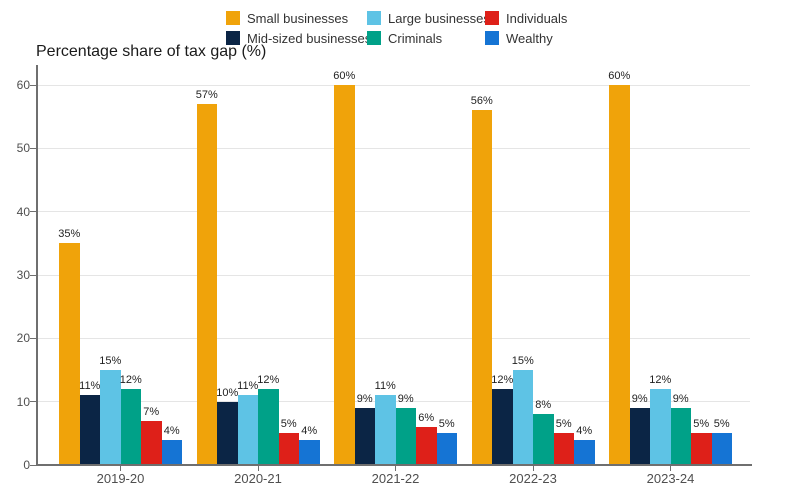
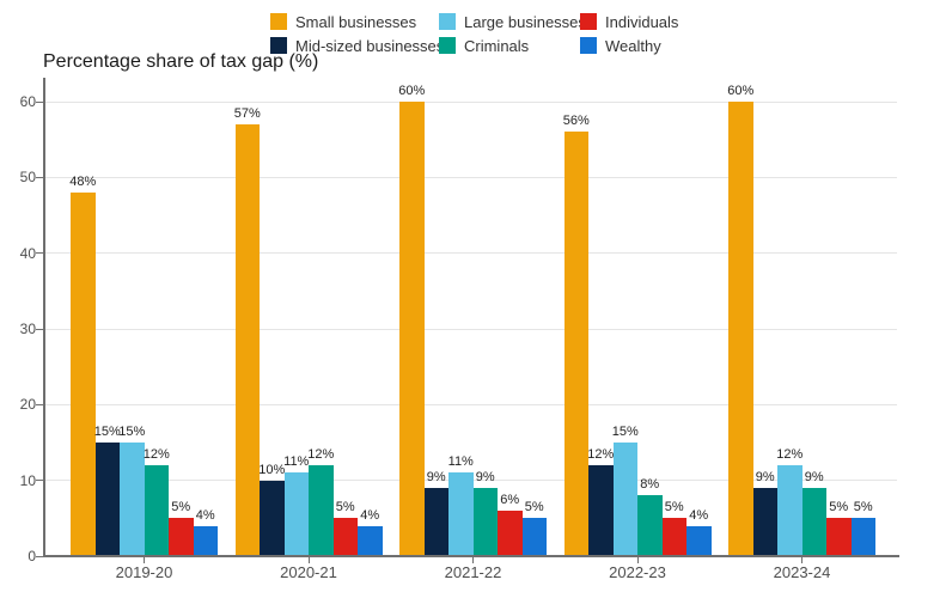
Small businesses/2019-20: 35% -> 48%
Mid-sized businesses/2019-20: 11% -> 15%
Individuals/2019-20: 7% -> 5%
